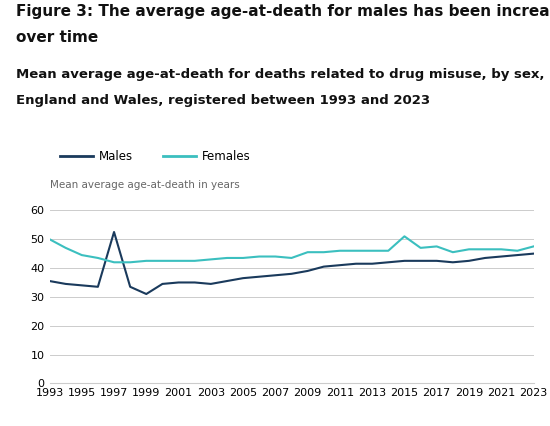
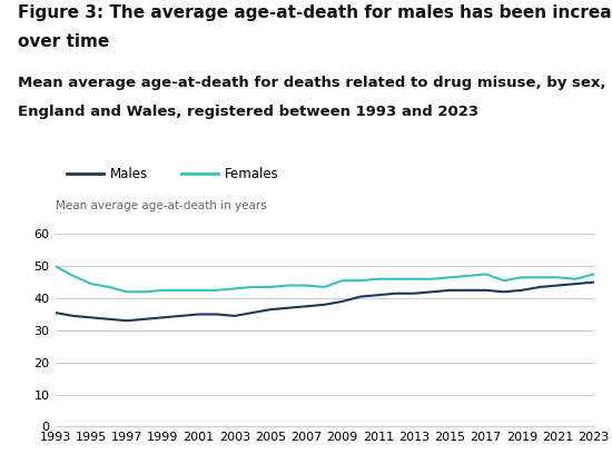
Males/1997: 52.5 -> 33.0
Males/1999: 31.0 -> 34.0
Females/2015: 51.0 -> 46.5
